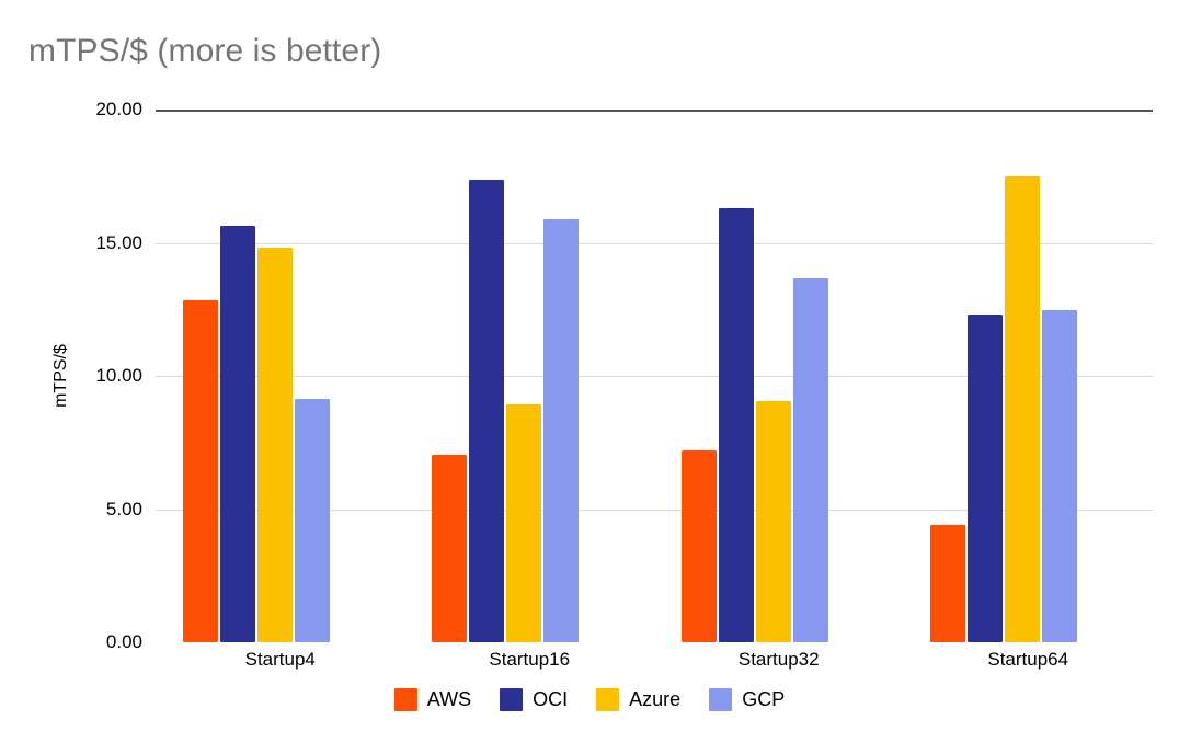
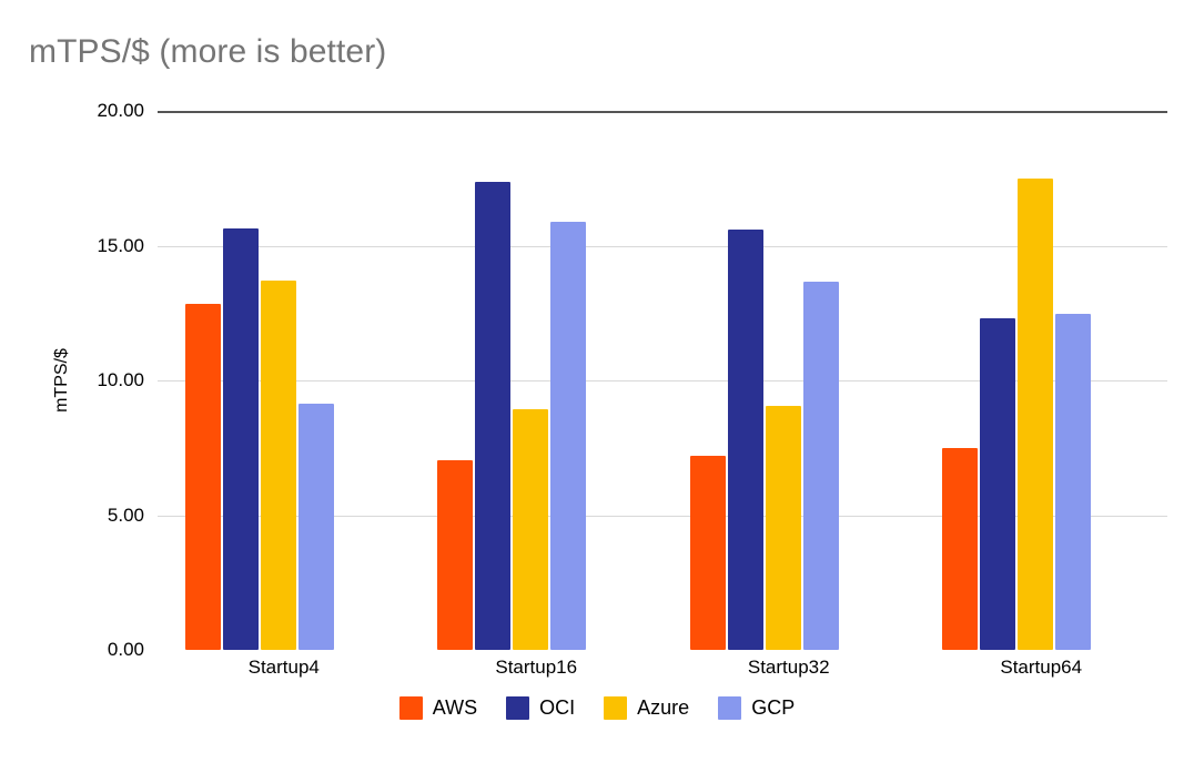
Azure/Startup4: 14.8 -> 13.7
OCI/Startup32: 16.3 -> 15.6
AWS/Startup64: 4.4 -> 7.5
